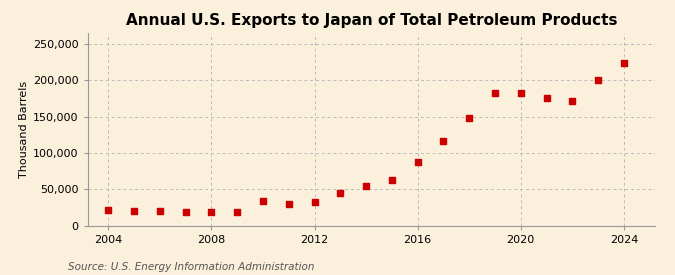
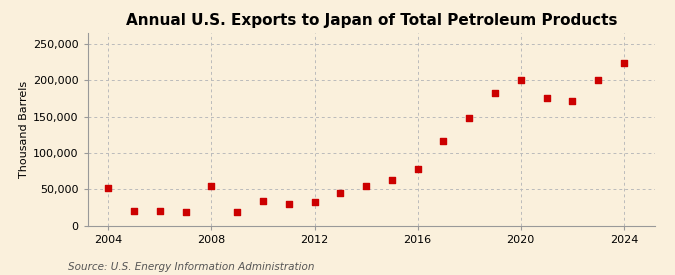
2004: 21,000 -> 52,000
2008: 18,000 -> 54,000
2016: 88,000 -> 78,000
2020: 183,000 -> 200,000
